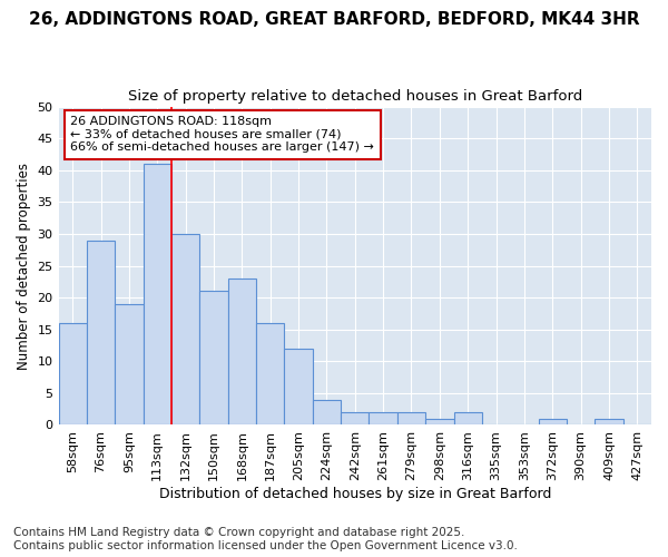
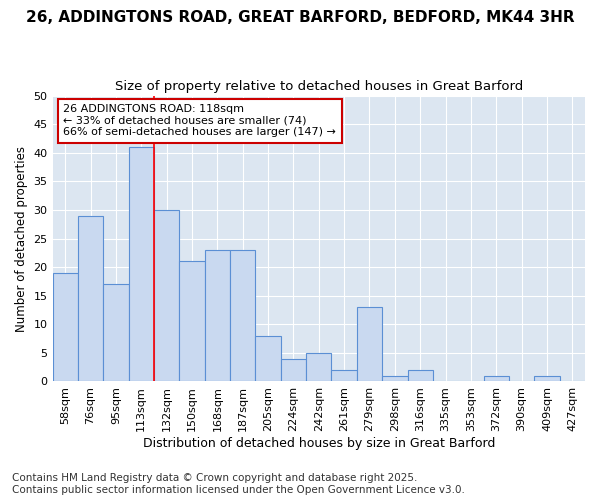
58sqm: 16 -> 19
95sqm: 19 -> 17
187sqm: 16 -> 23
205sqm: 12 -> 8
242sqm: 2 -> 5
279sqm: 2 -> 13
